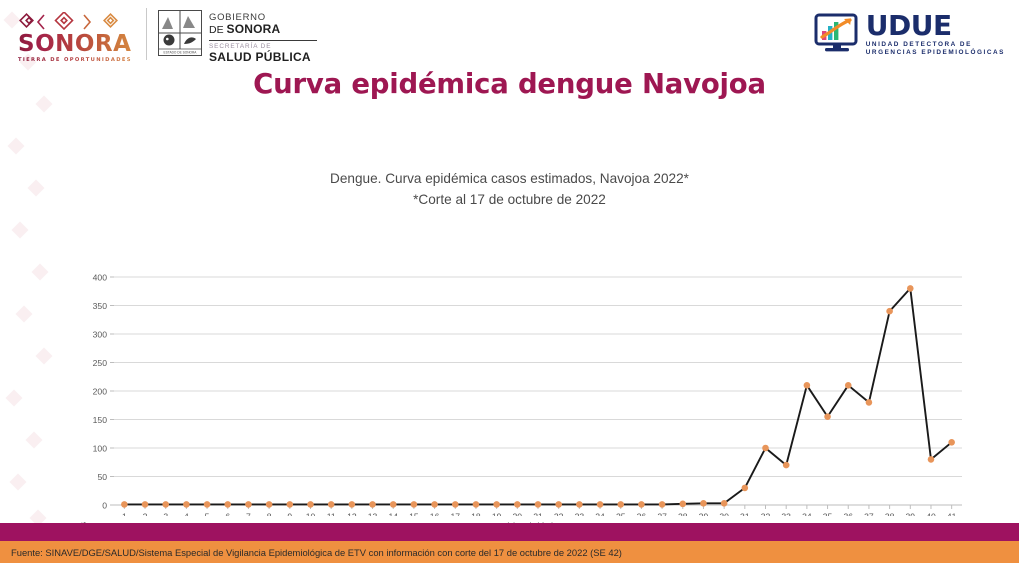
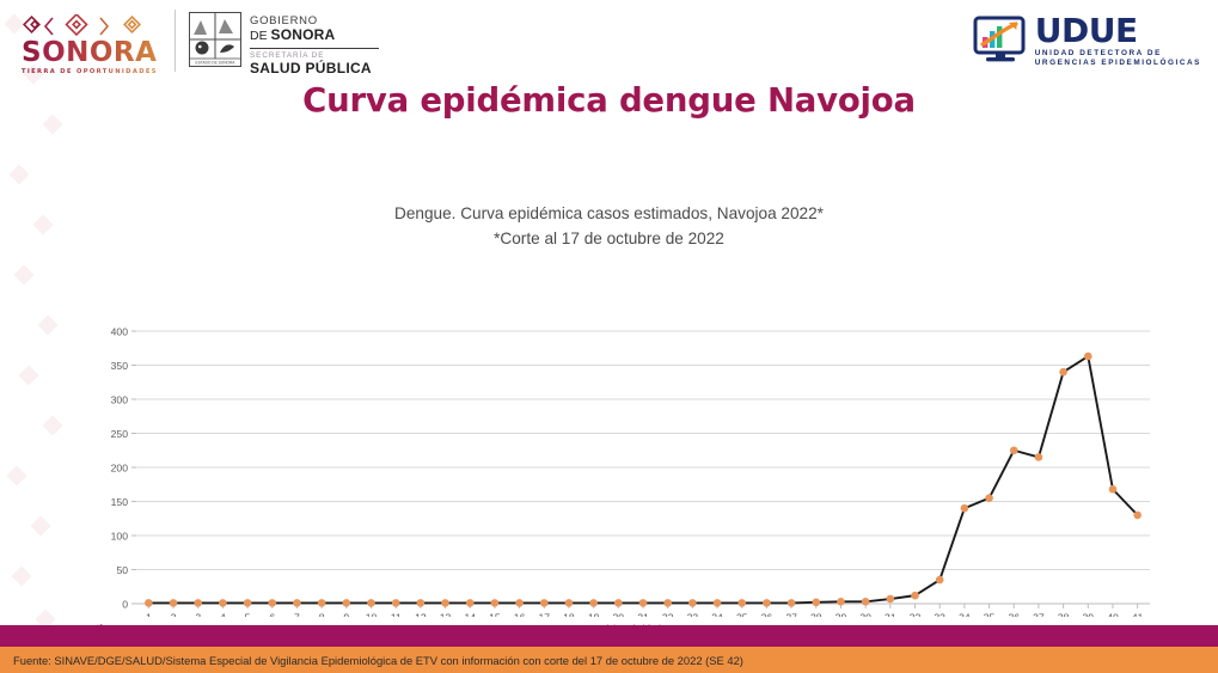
31: 30 -> 10
32: 100 -> 10
33: 70 -> 40
34: 210 -> 140
36: 210 -> 220
37: 180 -> 220
39: 380 -> 360
40: 80 -> 170
41: 110 -> 130
